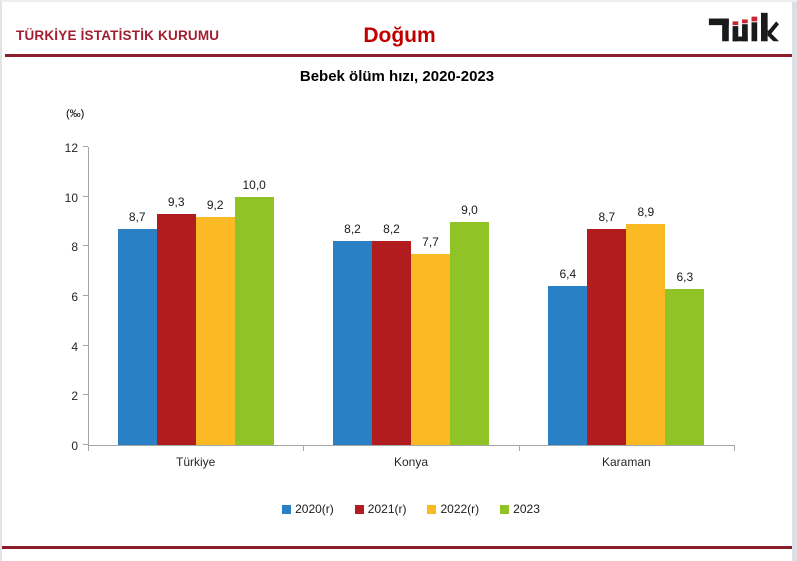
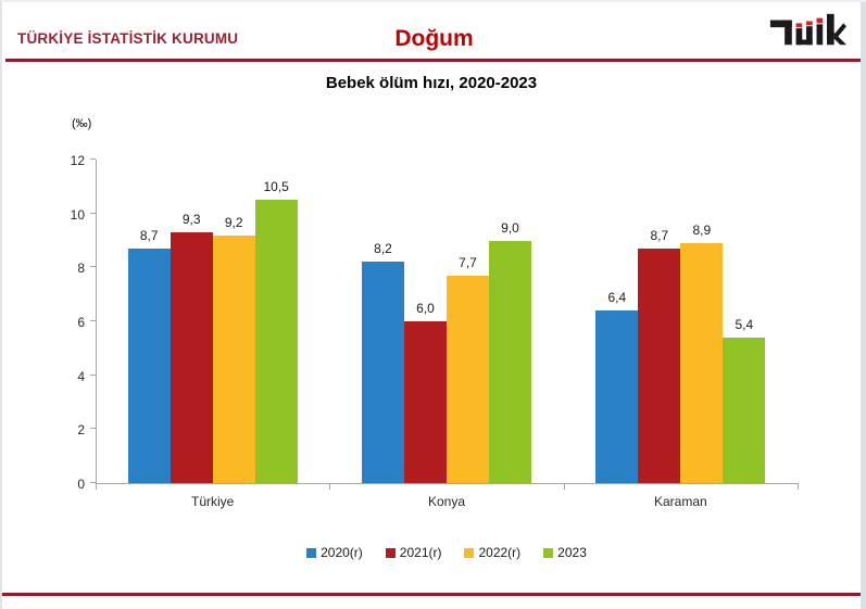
2023/Türkiye: 10,0 -> 10,5
2021(r)/Konya: 8,2 -> 6,0
2023/Karaman: 6,3 -> 5,4
